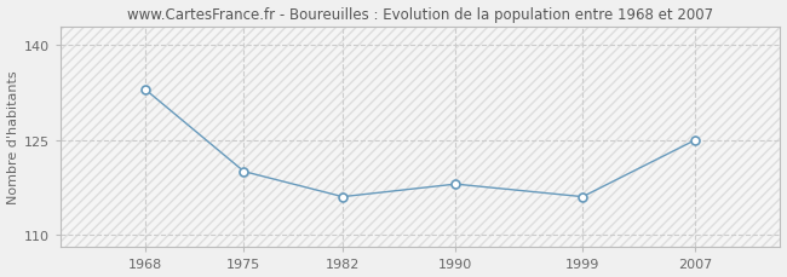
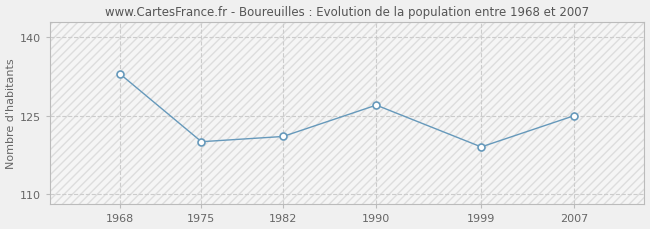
1982: 116 -> 121
1990: 118 -> 127
1999: 116 -> 119
